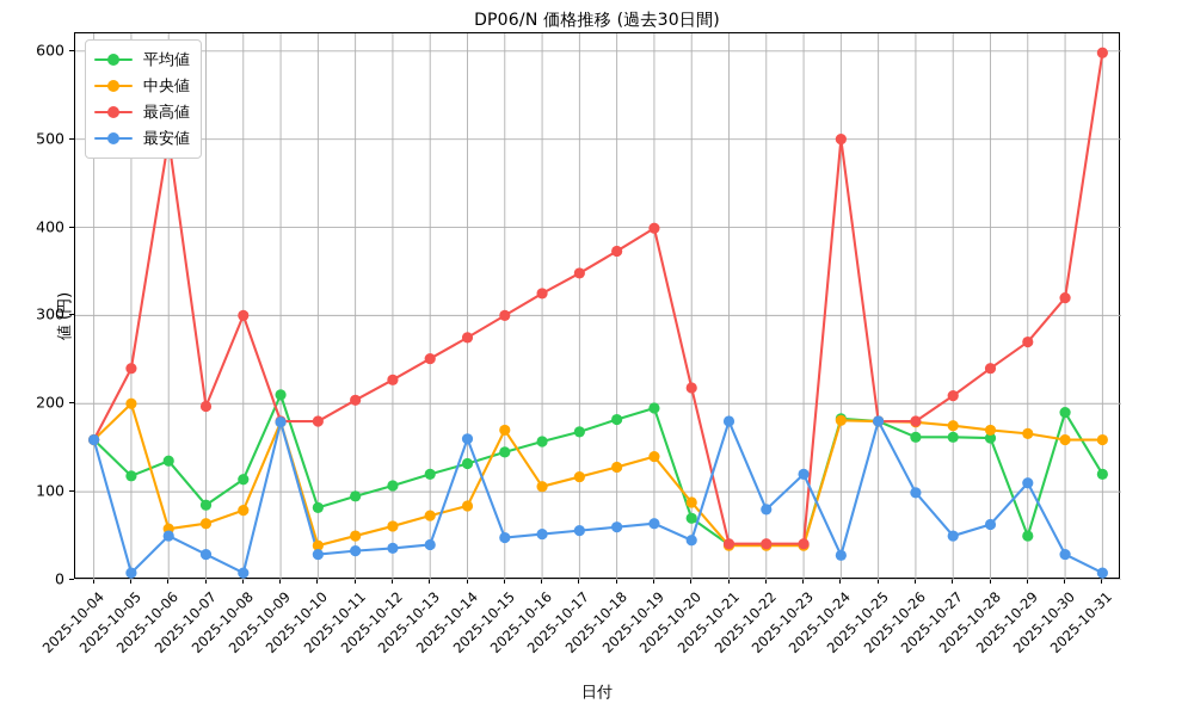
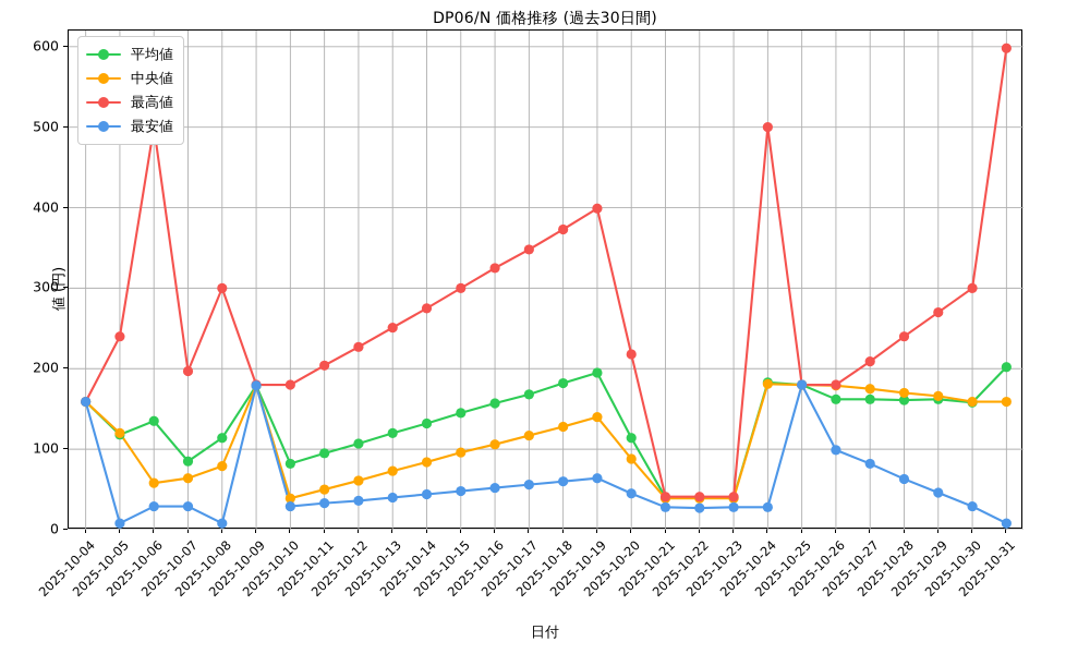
中央値/2025-10-05: 200 -> 120
最安値/2025-10-06: 50 -> 30
平均値/2025-10-09: 210 -> 180
最安値/2025-10-14: 160 -> 40
中央値/2025-10-15: 170 -> 100
平均値/2025-10-20: 70 -> 110
最安値/2025-10-21: 180 -> 30
最安値/2025-10-22: 80 -> 30
最安値/2025-10-23: 120 -> 30
最安値/2025-10-27: 50 -> 80
平均値/2025-10-29: 50 -> 160
最安値/2025-10-29: 110 -> 50
平均値/2025-10-30: 190 -> 160
最高値/2025-10-30: 320 -> 300
平均値/2025-10-31: 120 -> 200
